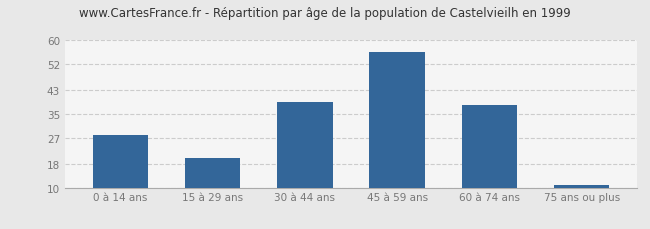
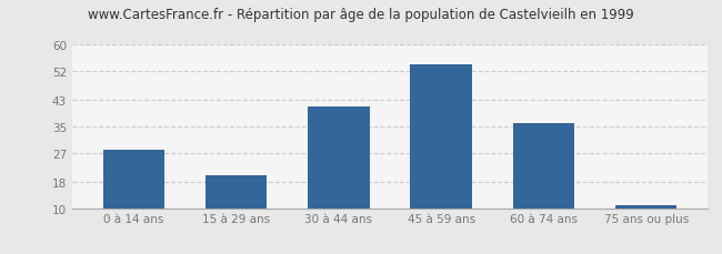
30 à 44 ans: 39 -> 41
45 à 59 ans: 56 -> 54
60 à 74 ans: 38 -> 36
